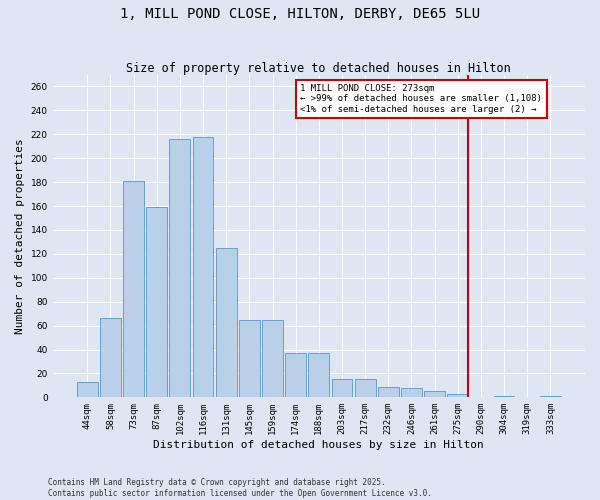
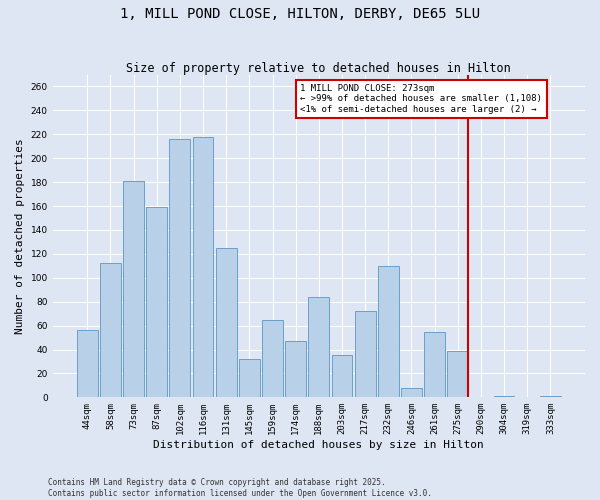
44sqm: 13 -> 56
58sqm: 66 -> 112
145sqm: 65 -> 32
174sqm: 37 -> 47
188sqm: 37 -> 84
203sqm: 15 -> 35
217sqm: 15 -> 72
232sqm: 9 -> 110
261sqm: 5 -> 55
275sqm: 3 -> 39
